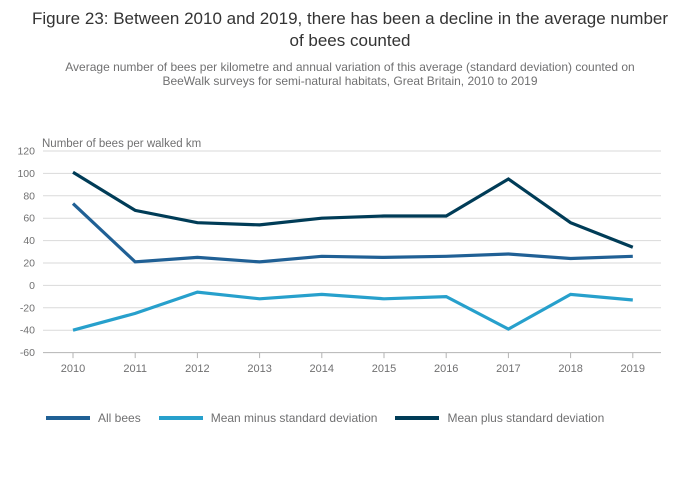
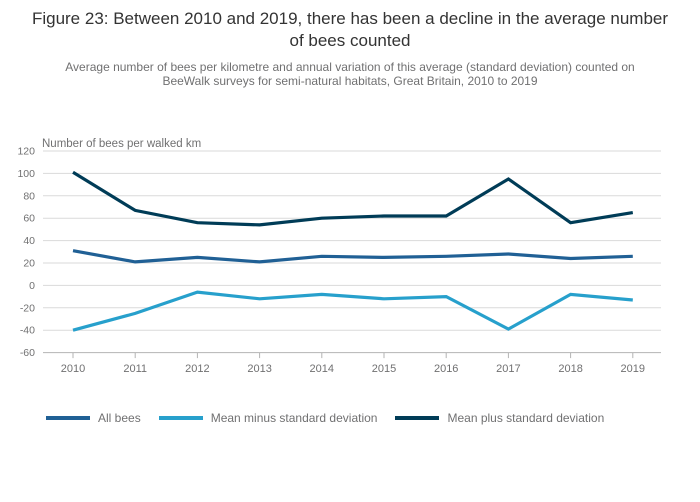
All bees/2010: 73 -> 31
Mean plus standard deviation/2019: 34 -> 65
